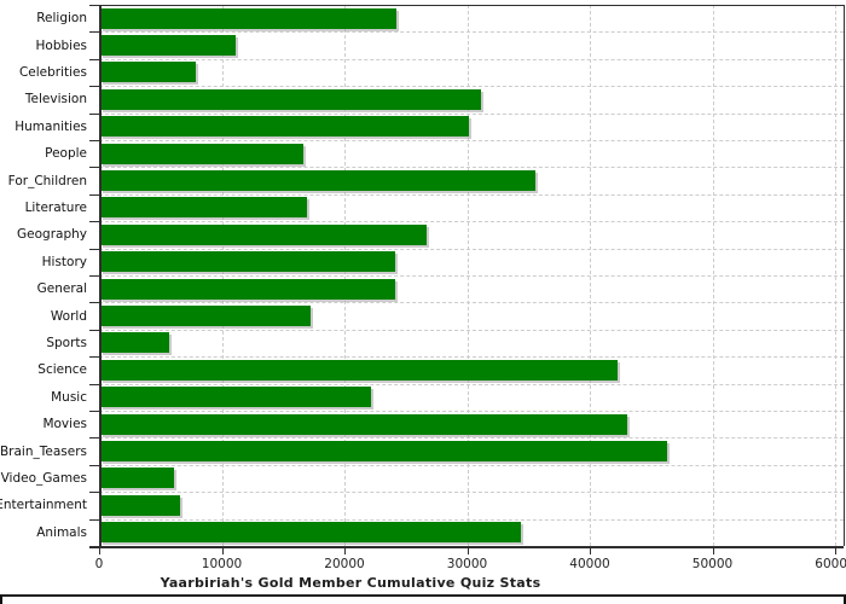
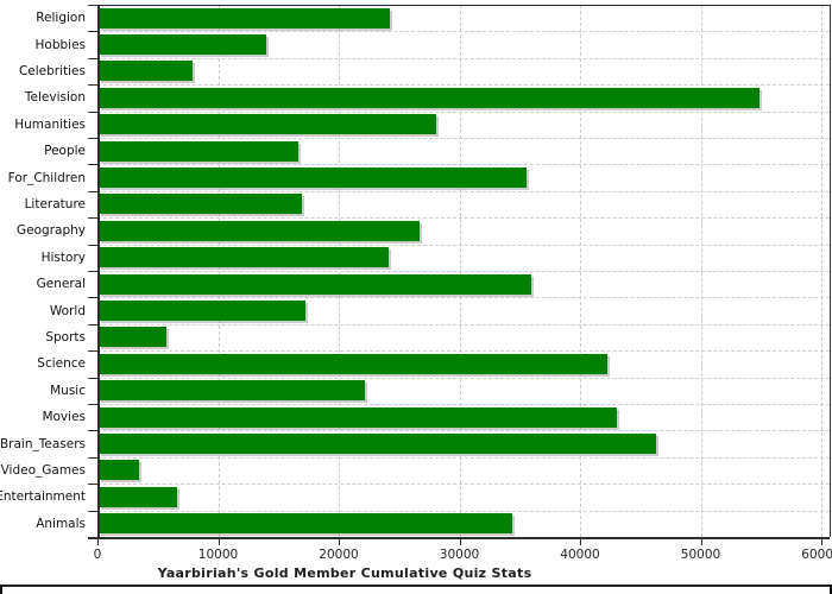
Hobbies: 11000 -> 14000
Television: 31000 -> 55000
Humanities: 30000 -> 28000
General: 24000 -> 36000
Video_Games: 6000 -> 3000
